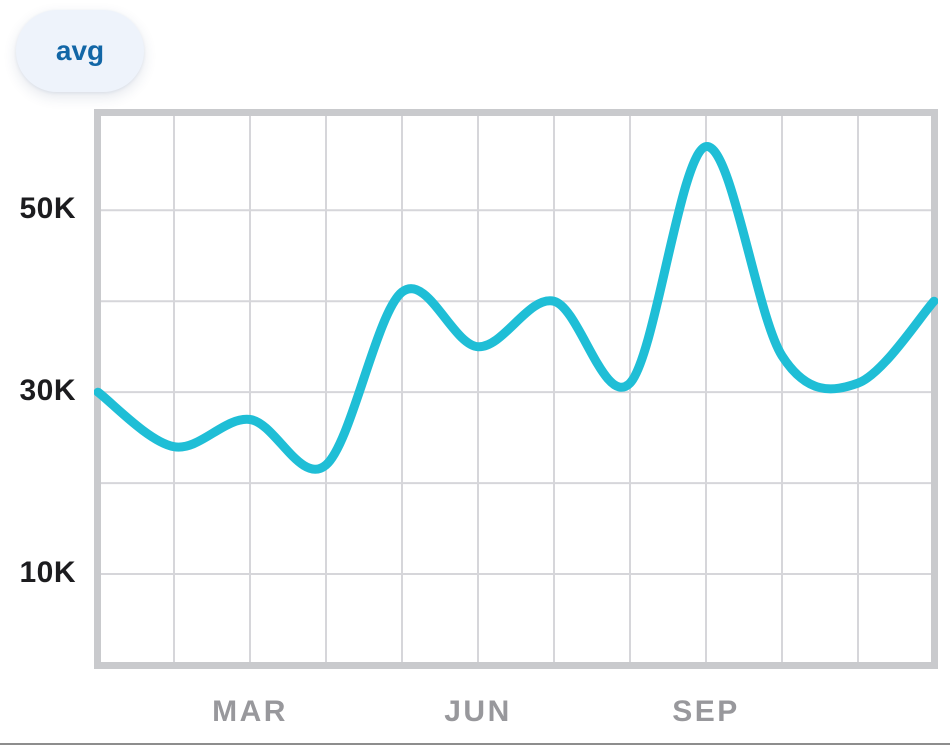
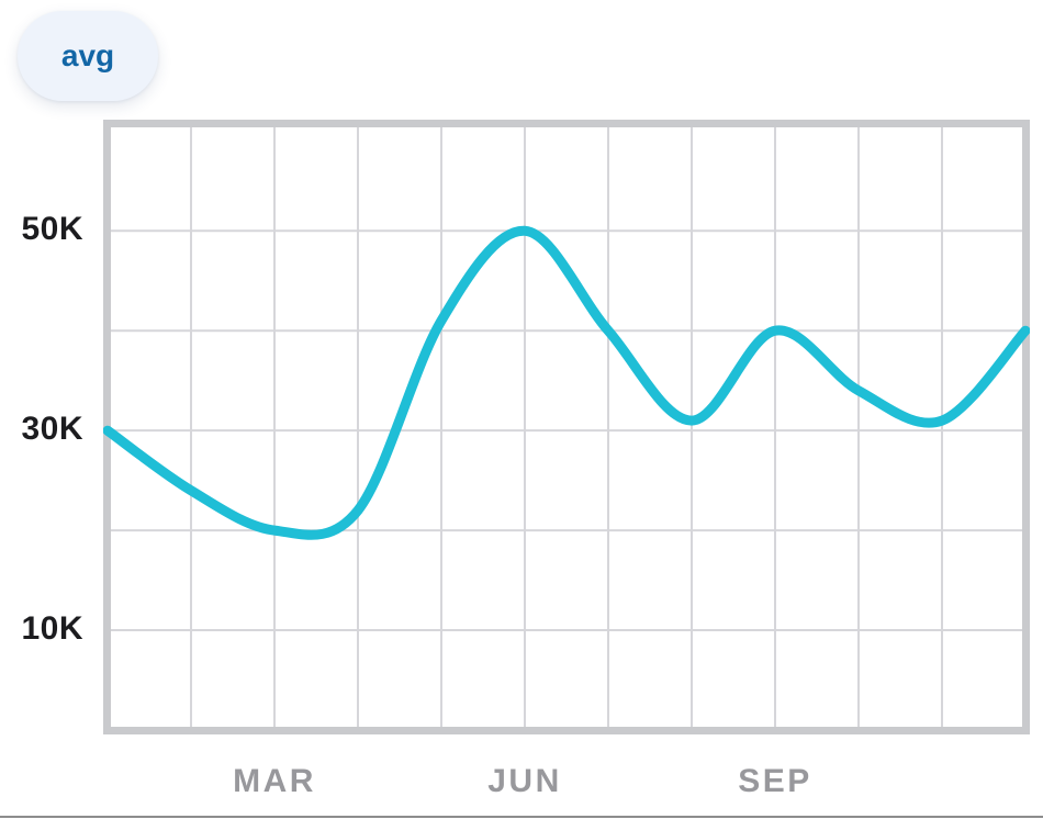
MAR: 27K -> 20K
JUN: 35K -> 50K
SEP: 57K -> 40K
